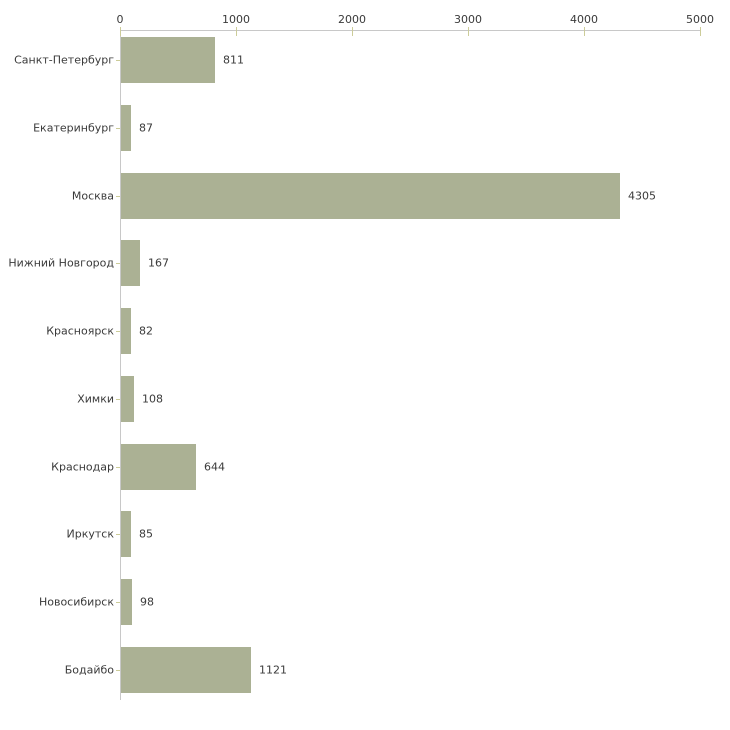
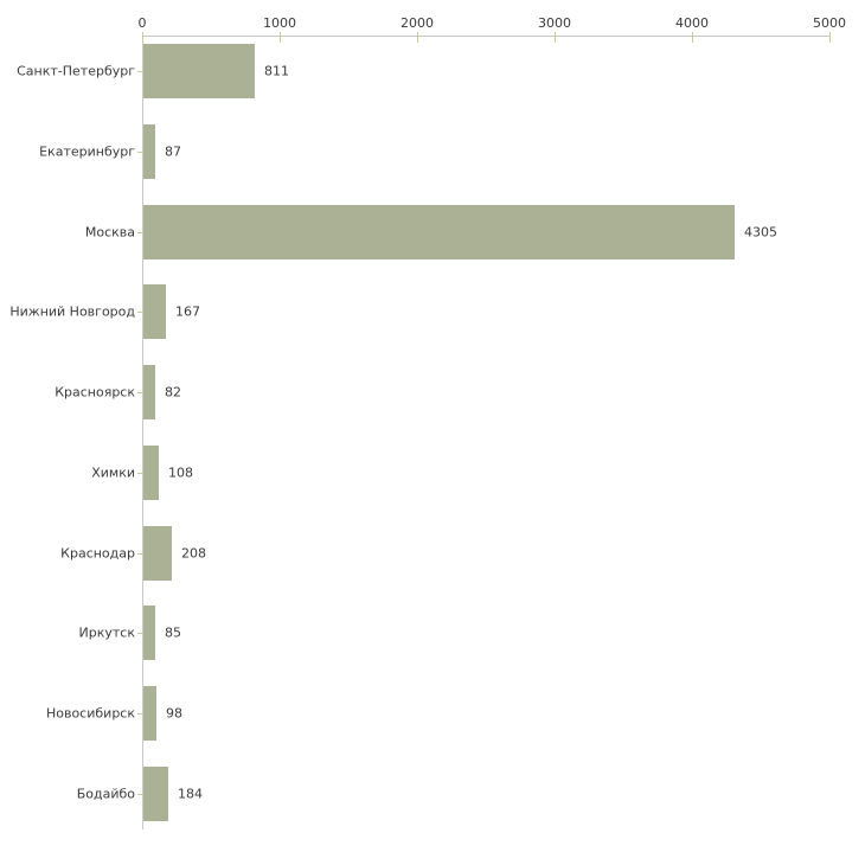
Краснодар: 644 -> 208
Бодайбо: 1121 -> 184
